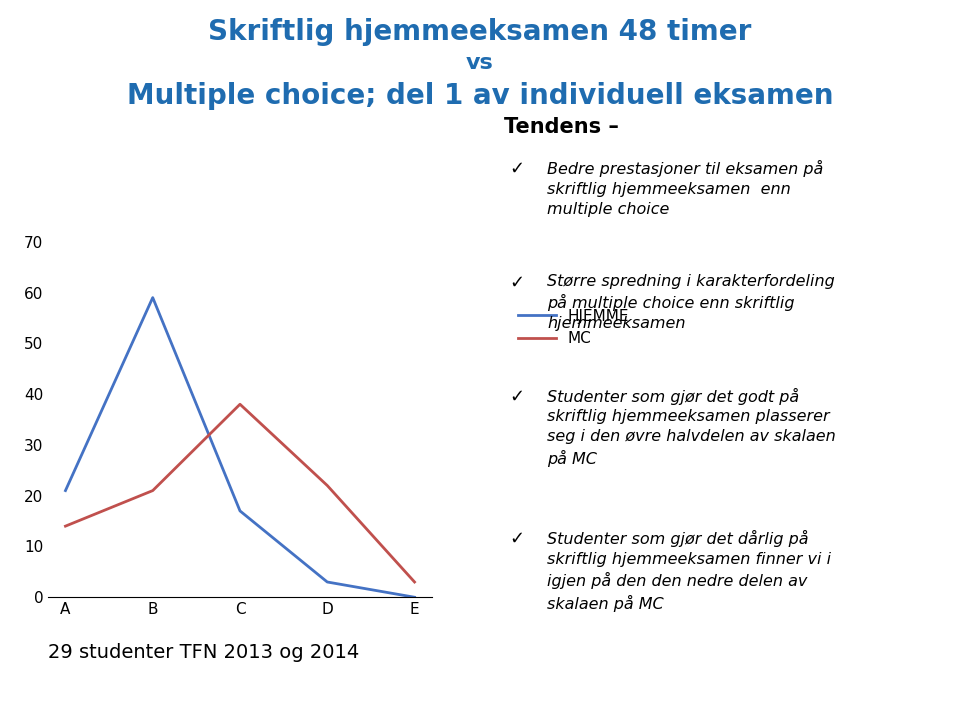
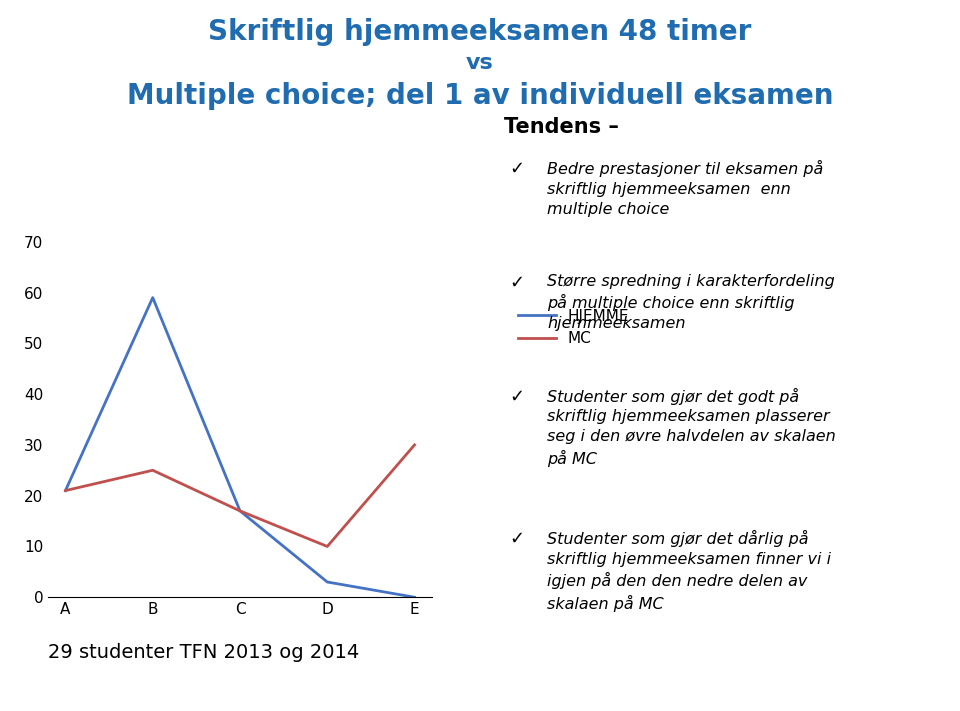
MC/A: 14 -> 21
MC/B: 21 -> 25
MC/C: 38 -> 17
MC/D: 22 -> 10
MC/E: 3 -> 30
